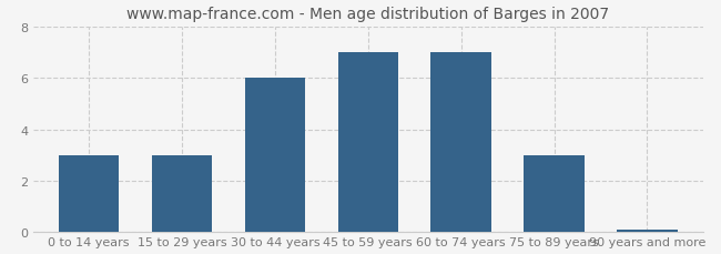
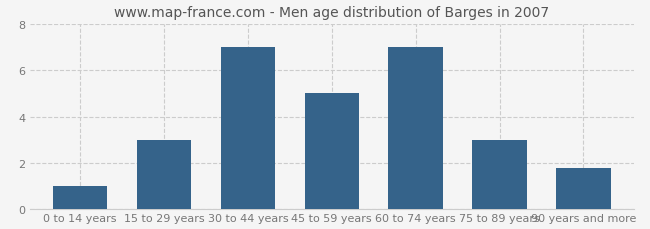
0 to 14 years: 3.0 -> 1.0
30 to 44 years: 6.0 -> 7.0
45 to 59 years: 7.0 -> 5.0
90 years and more: 0.1 -> 1.8
